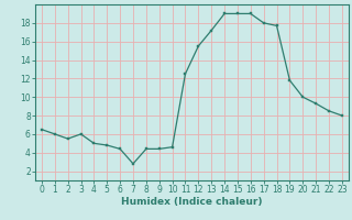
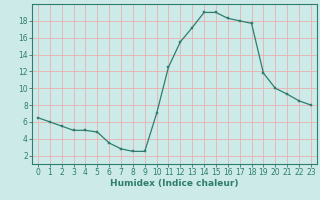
3: 6.0 -> 5.0
6: 4.4 -> 3.5
8: 4.4 -> 2.5
9: 4.4 -> 2.5
10: 4.6 -> 7.0
16: 19.0 -> 18.3
